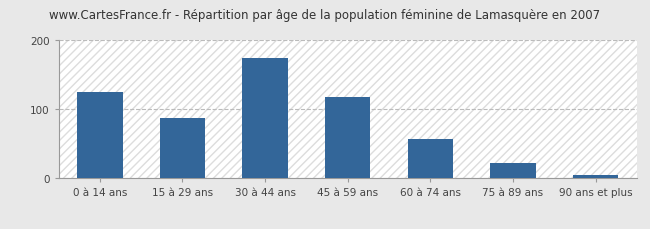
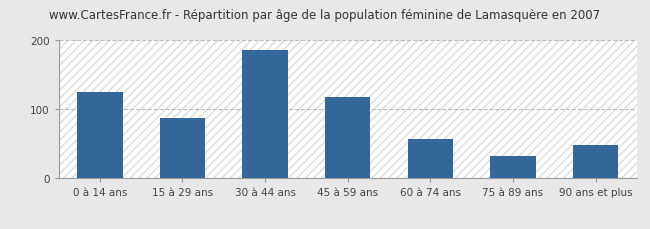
30 à 44 ans: 175 -> 186
75 à 89 ans: 22 -> 32
90 ans et plus: 5 -> 48
